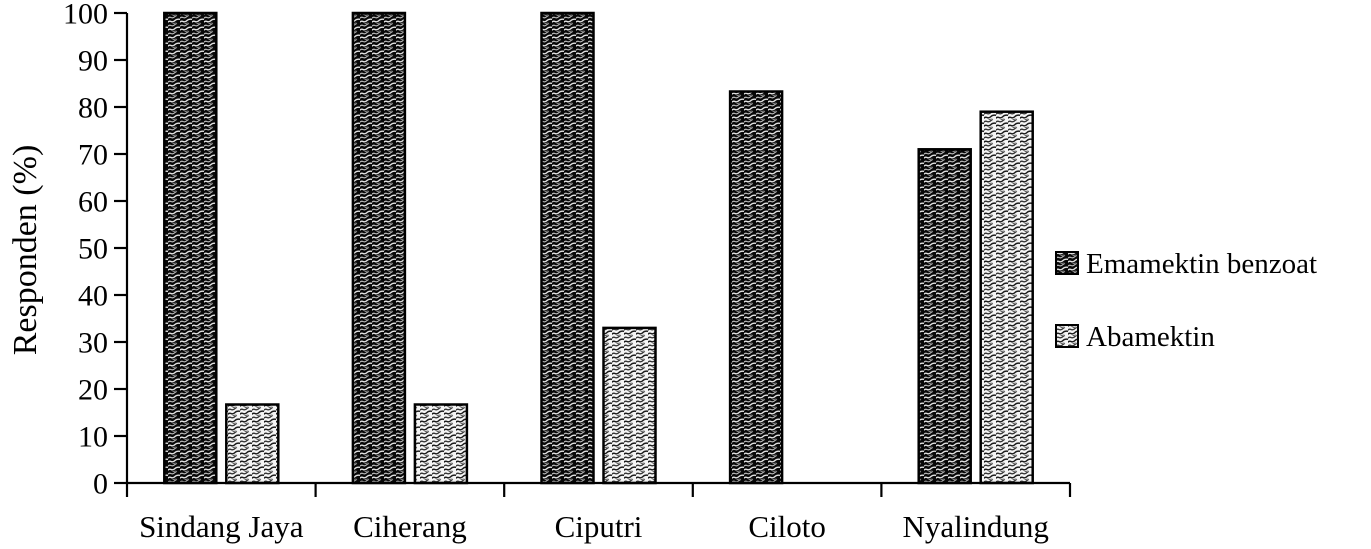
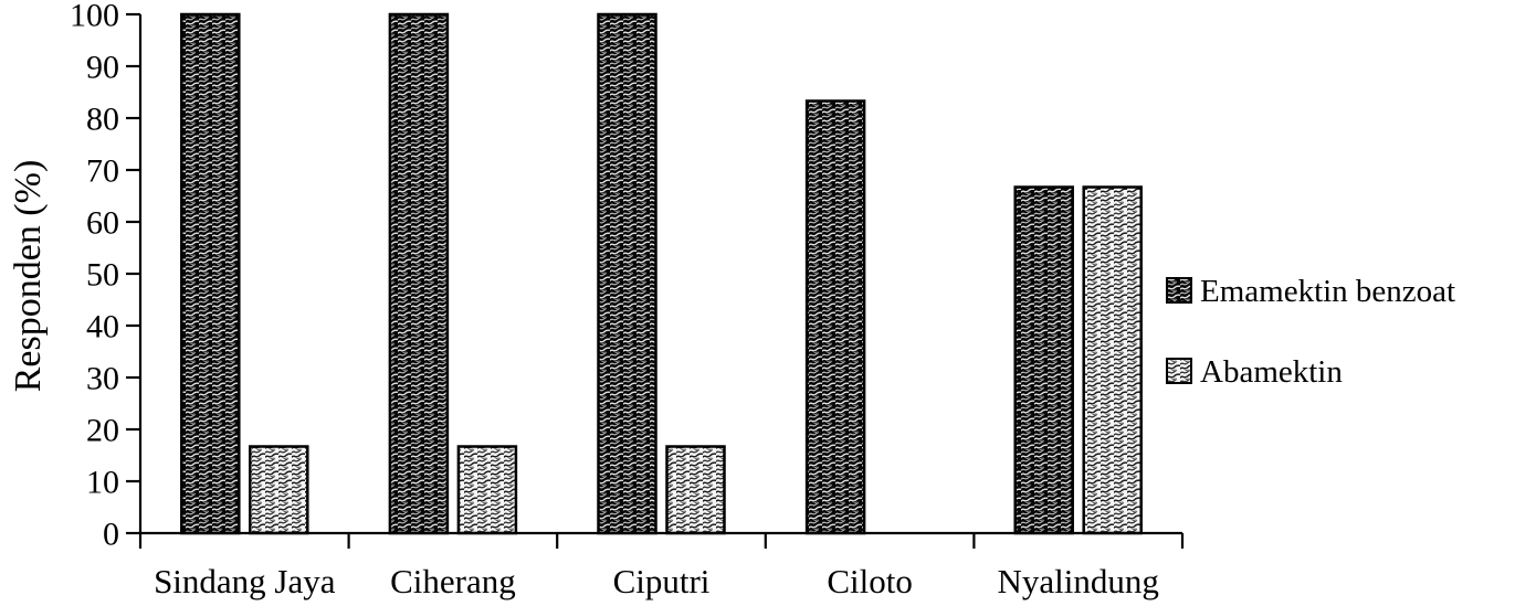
Abamektin/Ciputri: 33 -> 17
Emamektin benzoat/Nyalindung: 71 -> 67
Abamektin/Nyalindung: 79 -> 67
